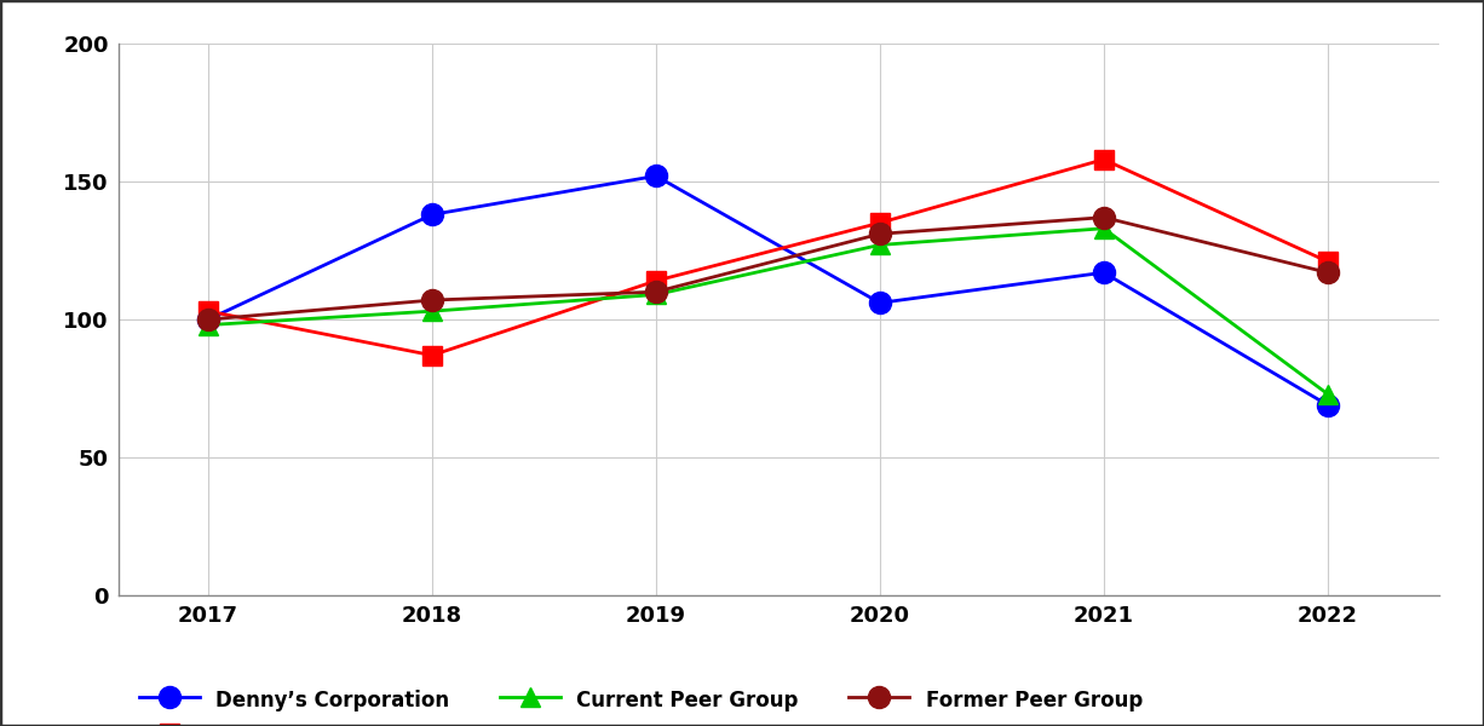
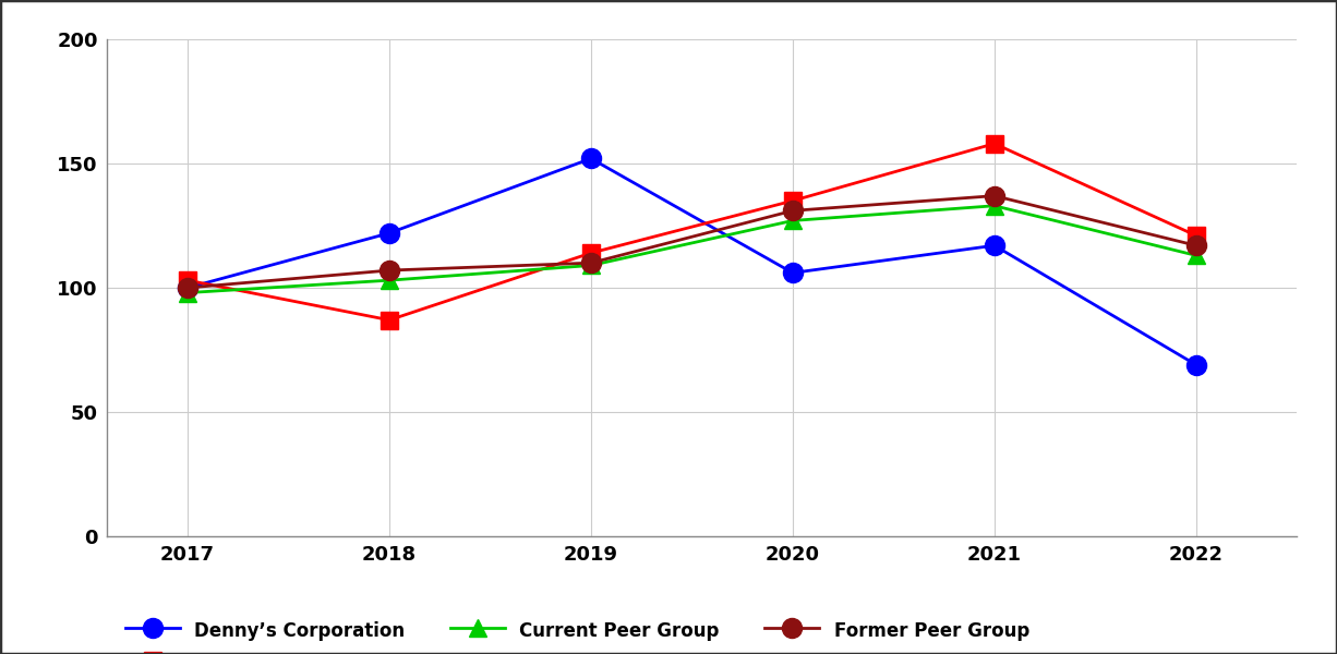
Denny’s Corporation/2018: 138 -> 122
Current Peer Group/2022: 73 -> 113
